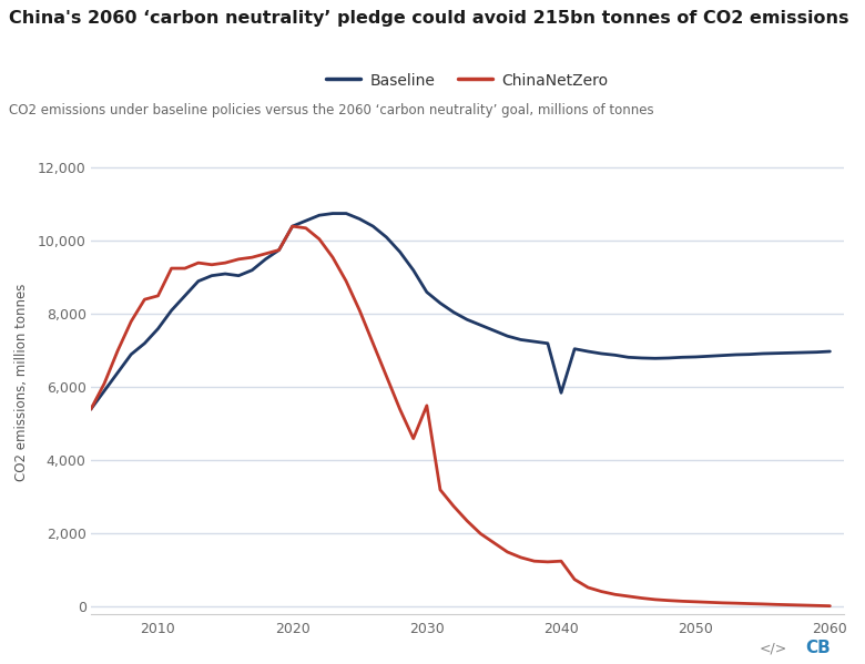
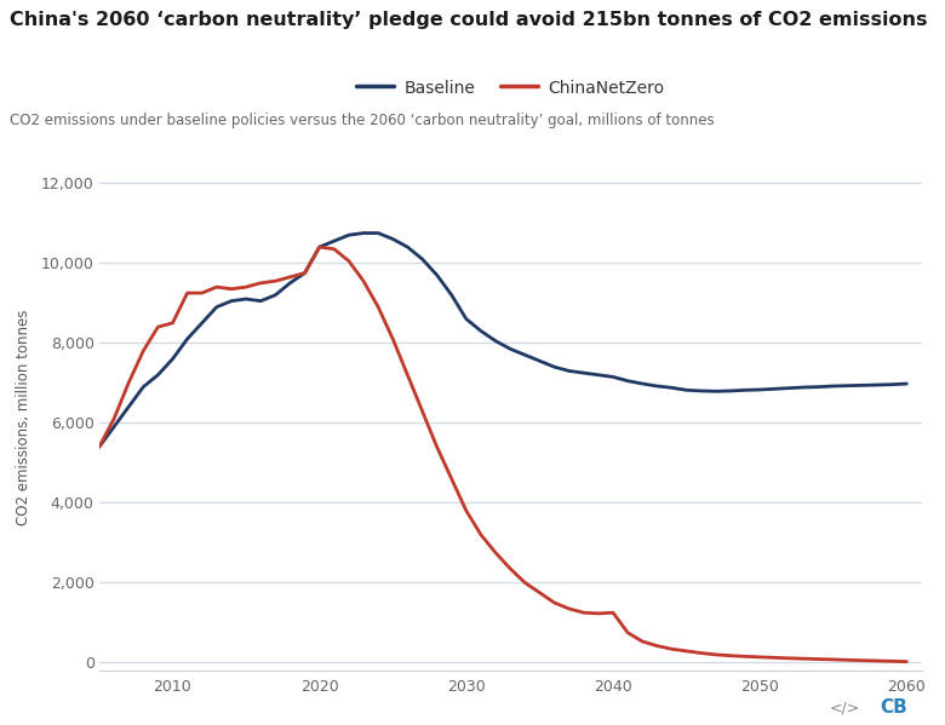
ChinaNetZero/2030: 5,500 -> 3,800
Baseline/2040: 5,850 -> 7,150
